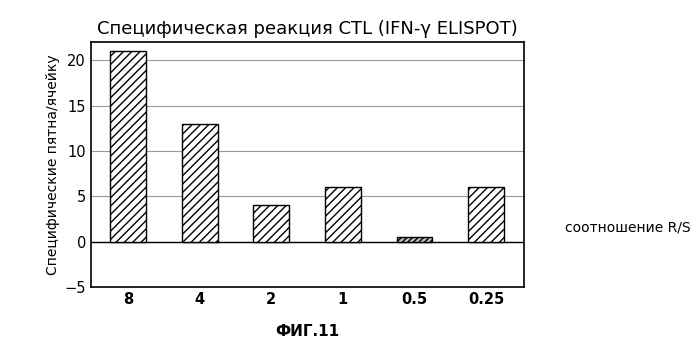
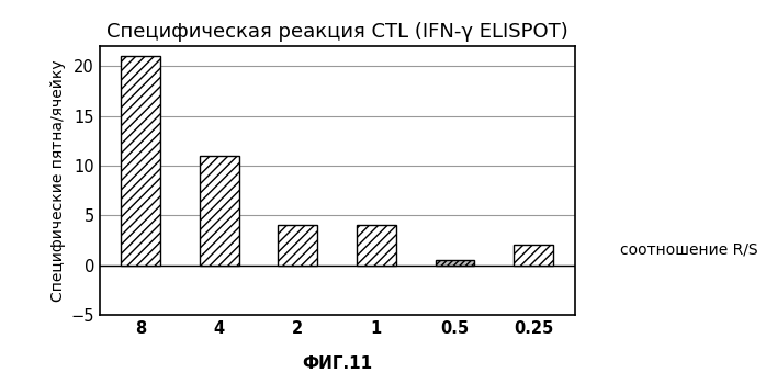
4: 13.0 -> 11.0
1: 6.0 -> 4.0
0.25: 6.0 -> 2.0
